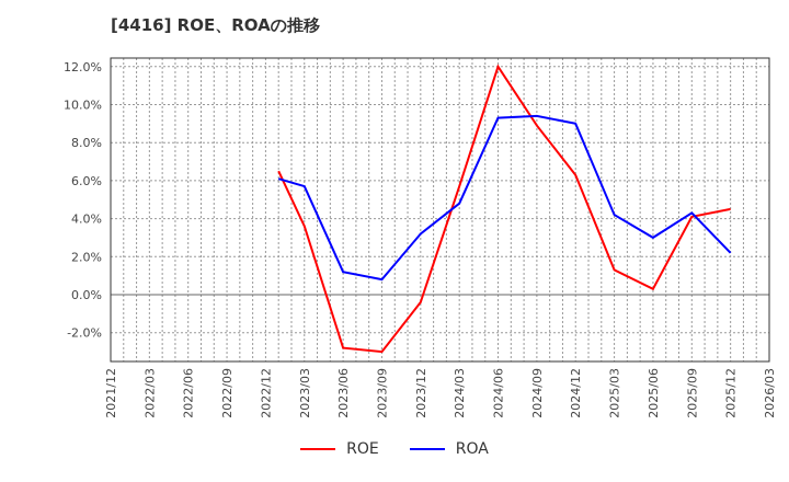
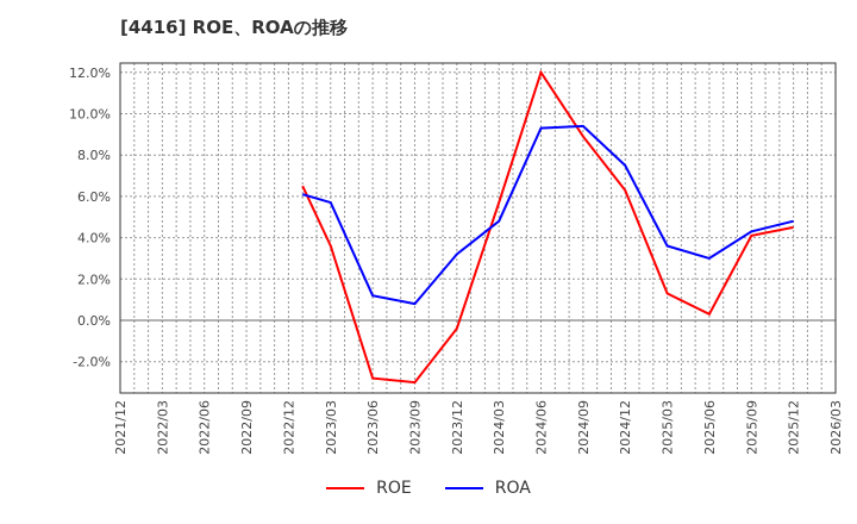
ROA/2024/12: 9.0% -> 7.5%
ROA/2025/03: 4.2% -> 3.6%
ROA/2025/12: 2.2% -> 4.8%
